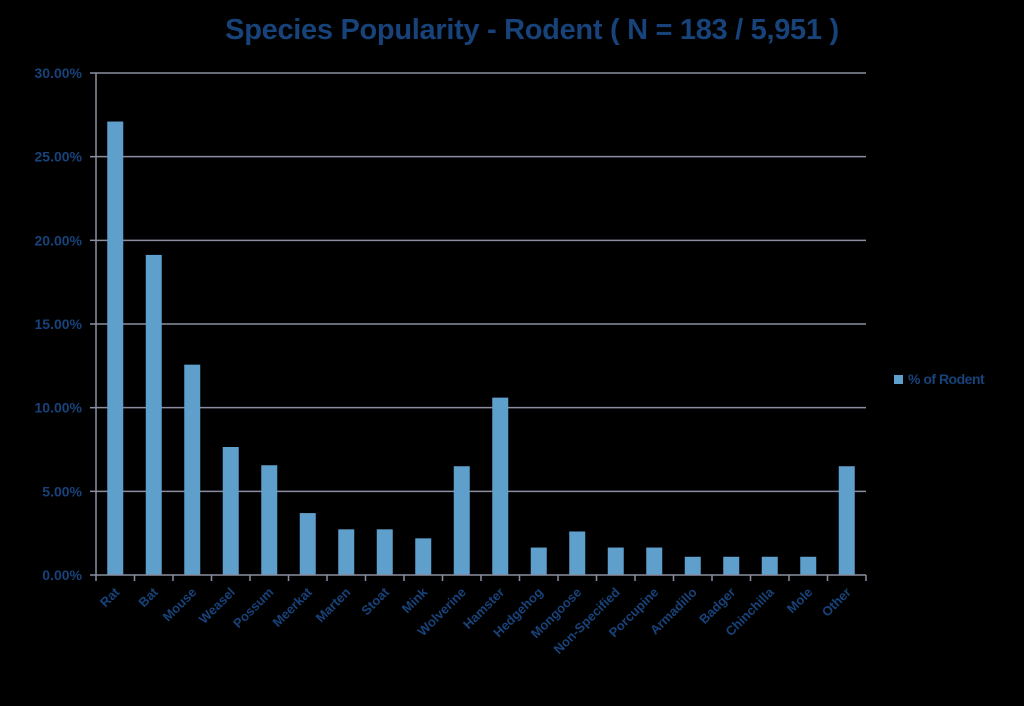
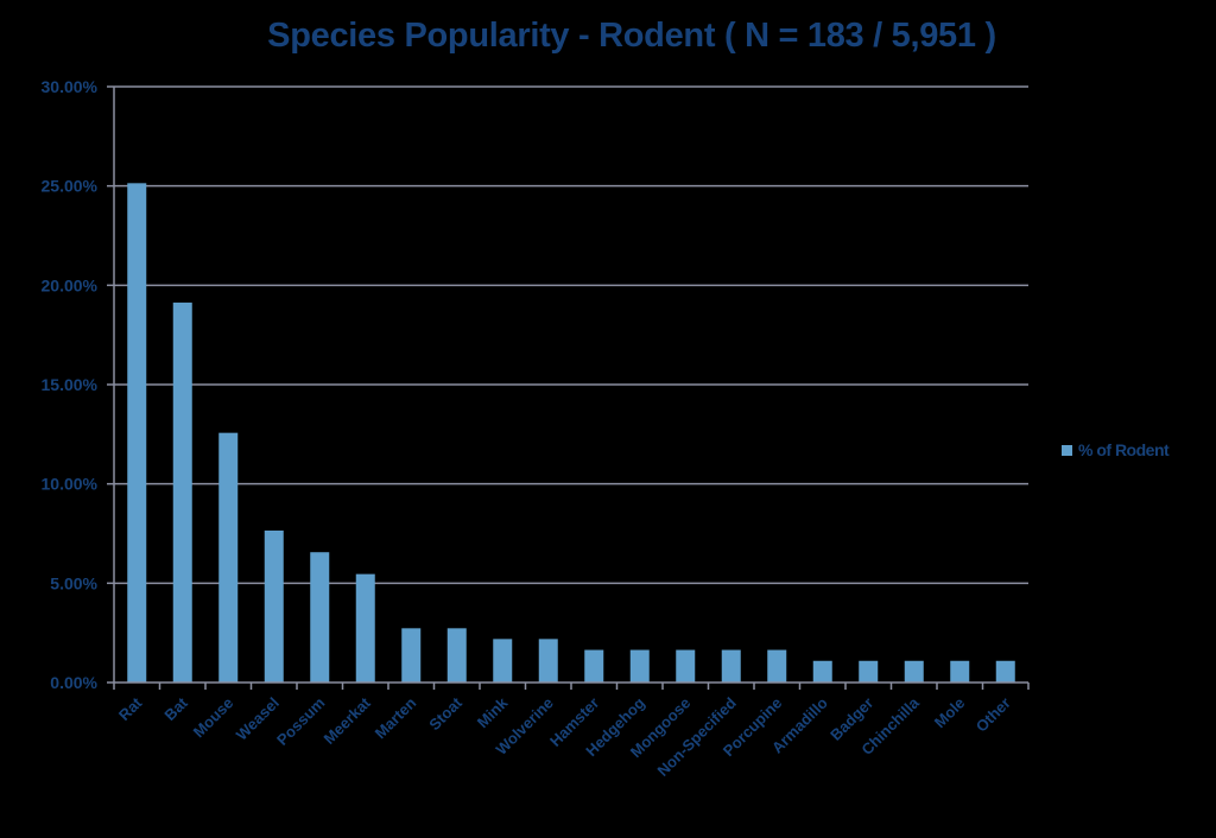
Rat: 27.1% -> 25.1%
Meerkat: 3.7% -> 5.5%
Wolverine: 6.5% -> 2.2%
Hamster: 10.6% -> 1.6%
Mongoose: 2.6% -> 1.6%
Other: 6.5% -> 1.1%
